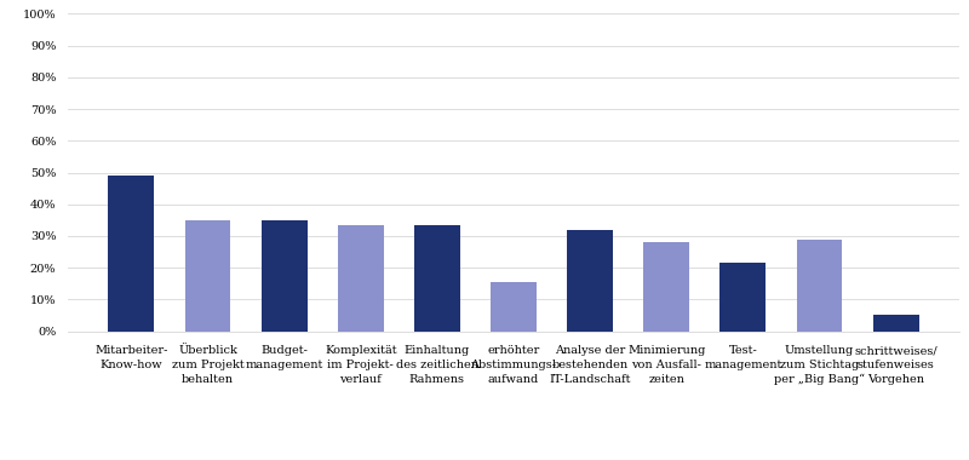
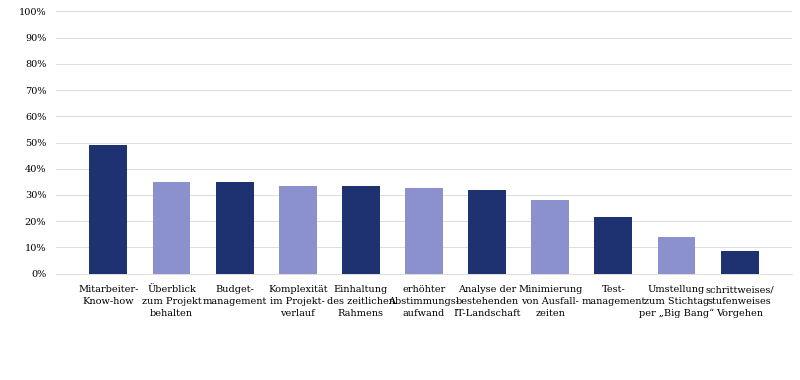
erhöhter Abstimmungs- aufwand: 15.5% -> 32.5%
Umstellung zum Stichtag per „Big Bang“: 29.0% -> 14.0%
schrittweises/ stufenweises Vorgehen: 5.0% -> 8.5%
